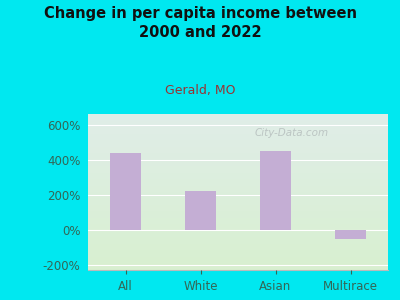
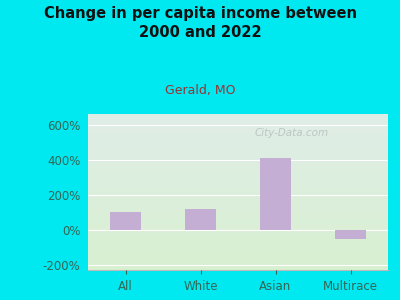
All: 440% -> 100%
White: 220% -> 120%
Asian: 450% -> 410%
